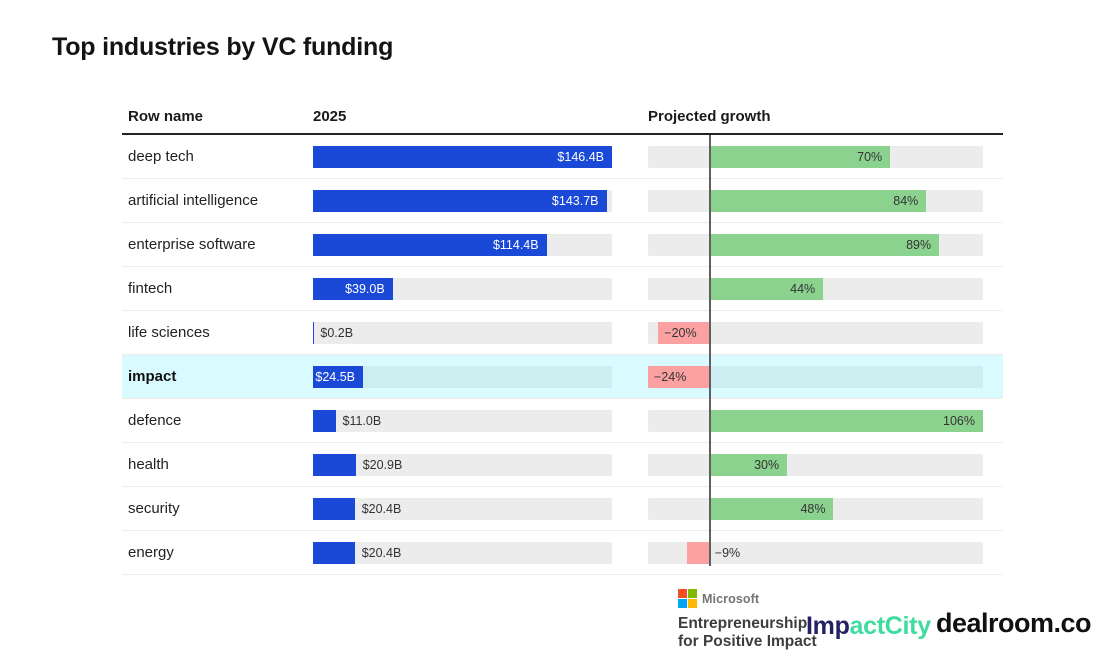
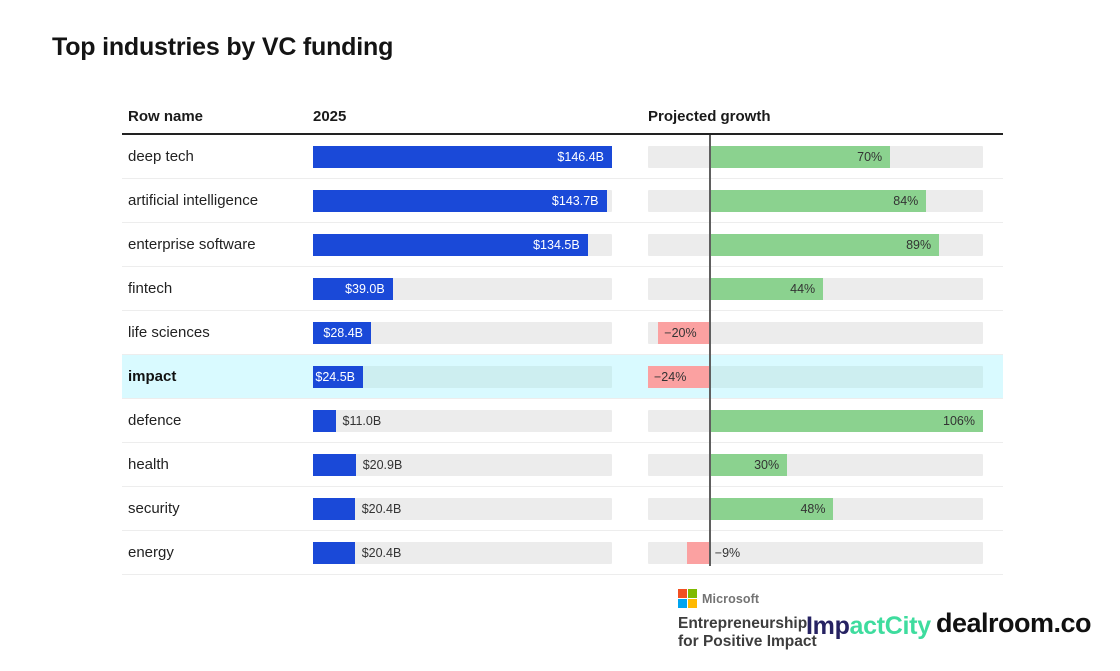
2025/enterprise software: $114.4B -> $134.5B
2025/life sciences: $0.2B -> $28.4B
